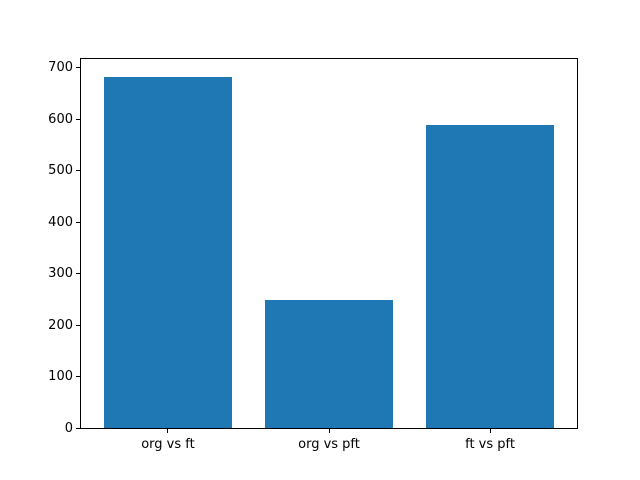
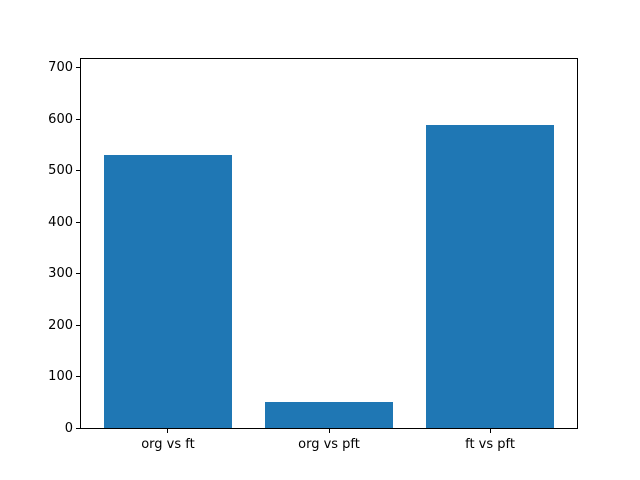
org vs ft: 680 -> 530
org vs pft: 250 -> 50
